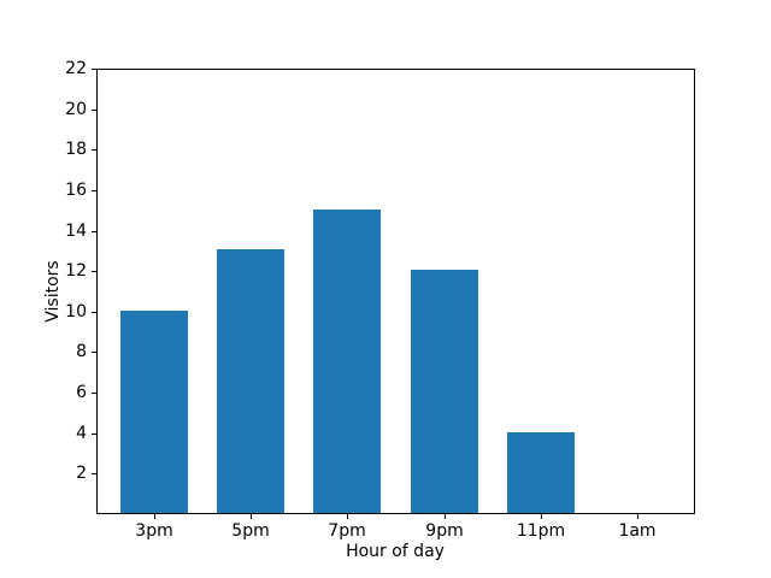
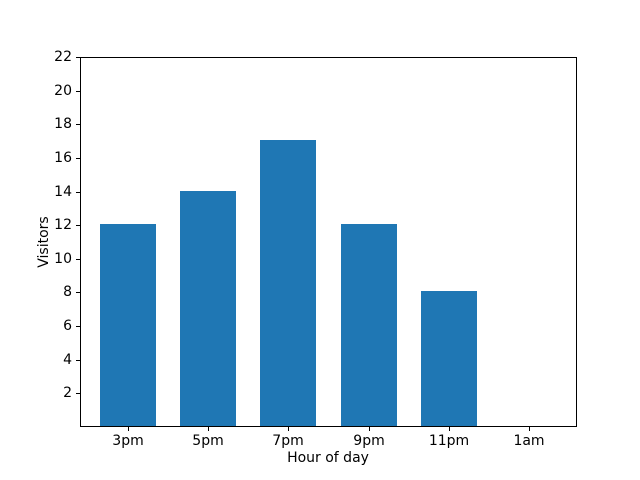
3pm: 10 -> 12
5pm: 13 -> 14
7pm: 15 -> 17
11pm: 4 -> 8
